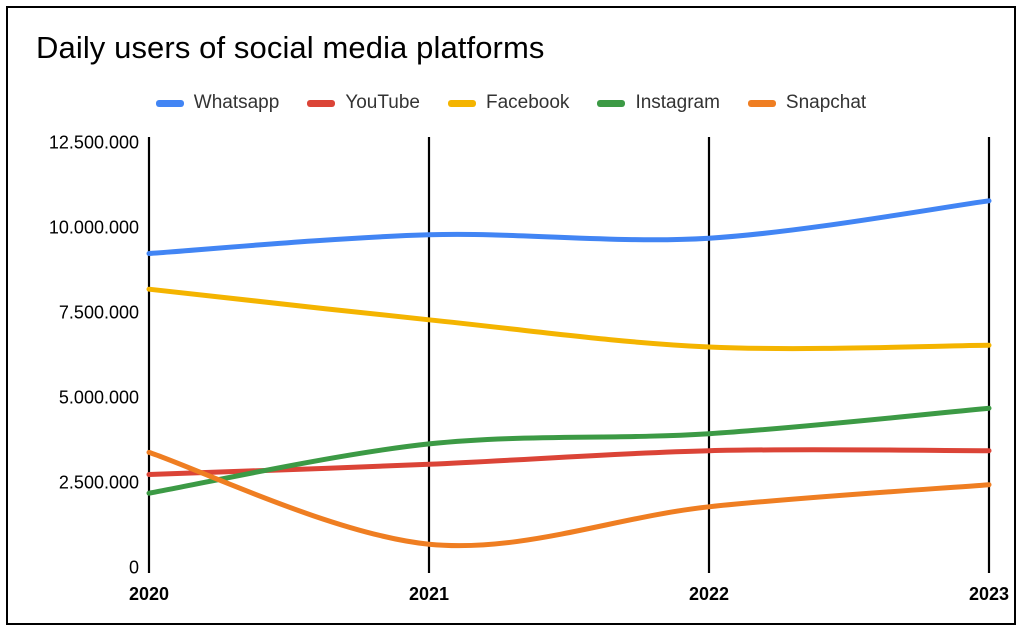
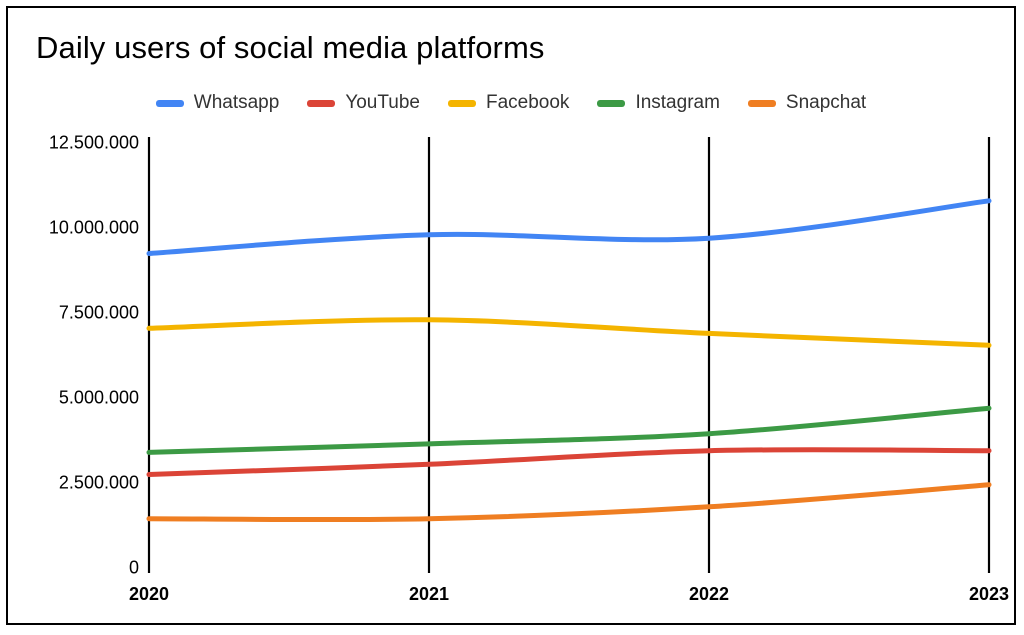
Facebook/2020: 8200000 -> 7000000
Instagram/2020: 2200000 -> 3400000
Snapchat/2020: 3400000 -> 1400000
Snapchat/2021: 700000 -> 1400000
Facebook/2022: 6500000 -> 6900000
